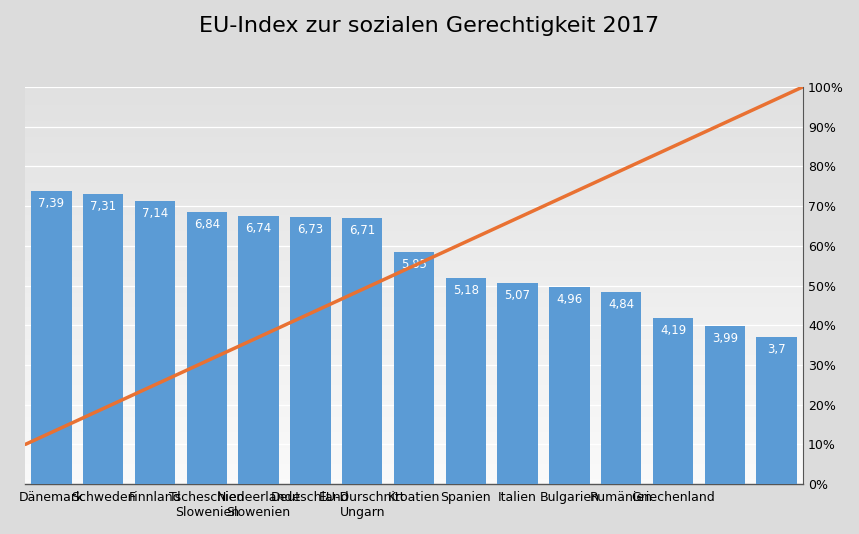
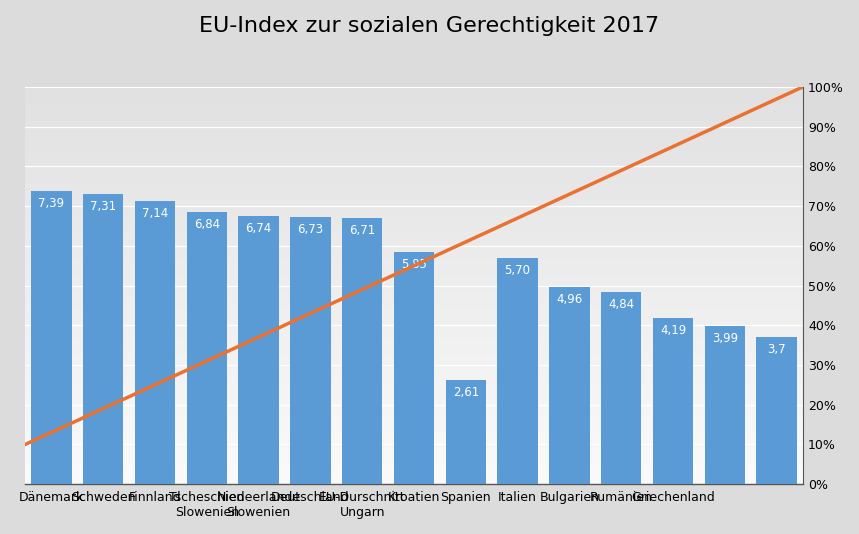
Spanien: 5,18 -> 2,61
Italien: 5,07 -> 5,70
